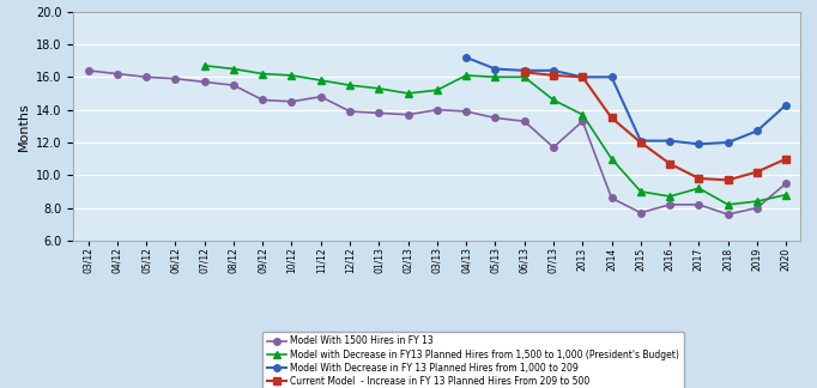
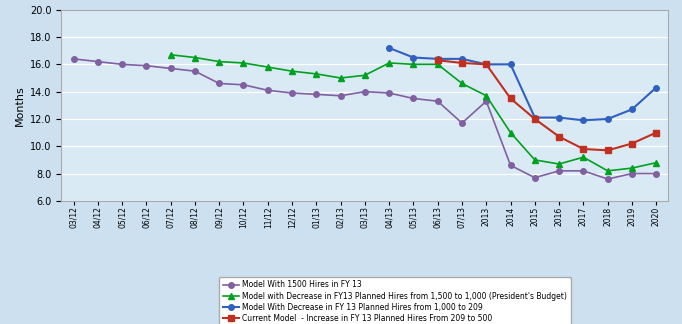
Model With 1500 Hires in FY 13/11/12: 14.8 -> 14.1
Model With 1500 Hires in FY 13/2020: 9.5 -> 8.0
